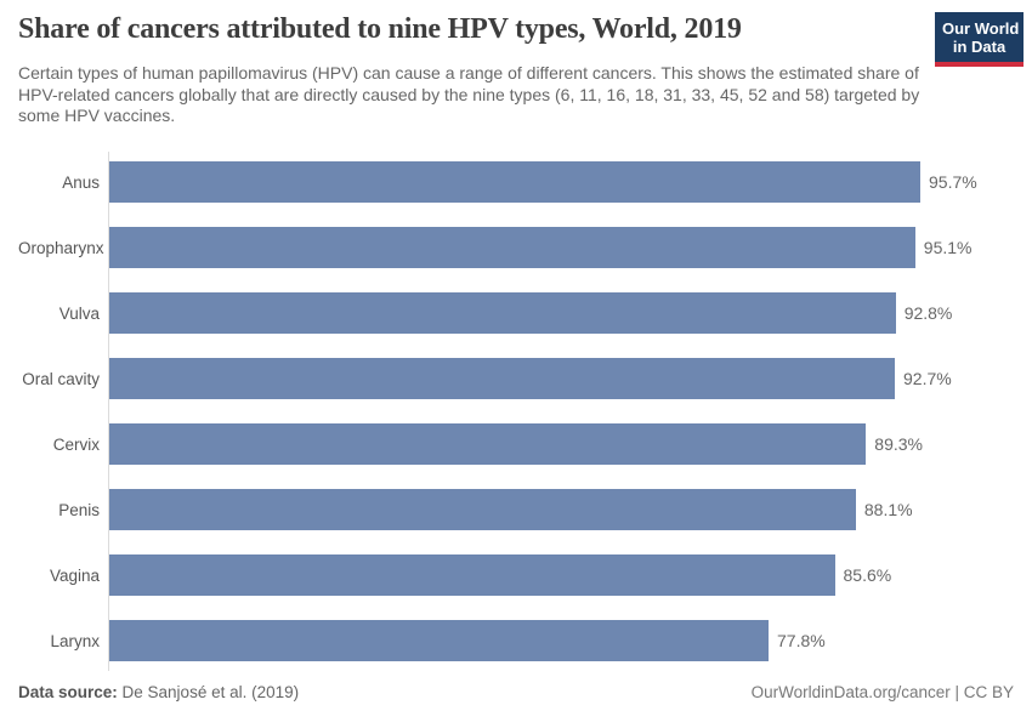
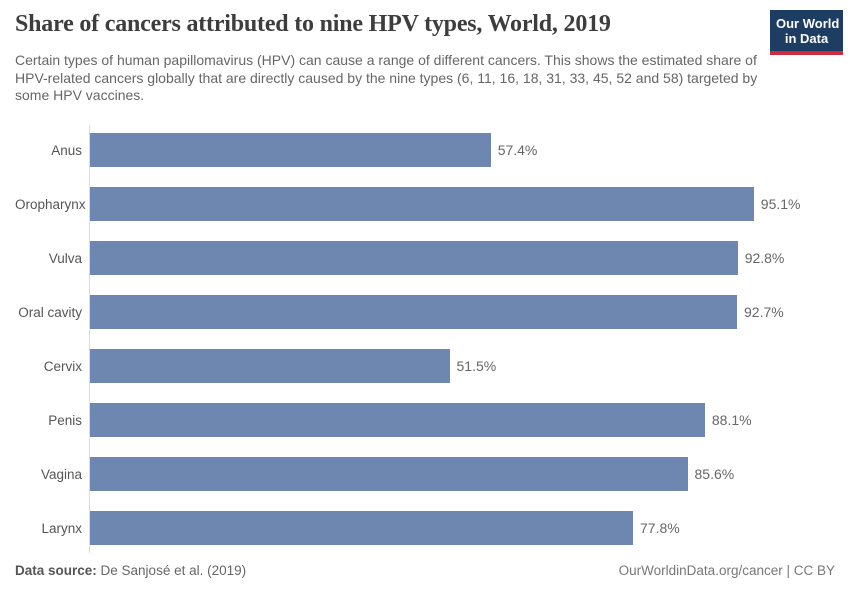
Anus: 95.7% -> 57.4%
Cervix: 89.3% -> 51.5%
